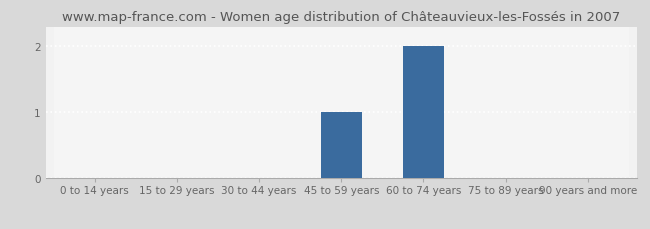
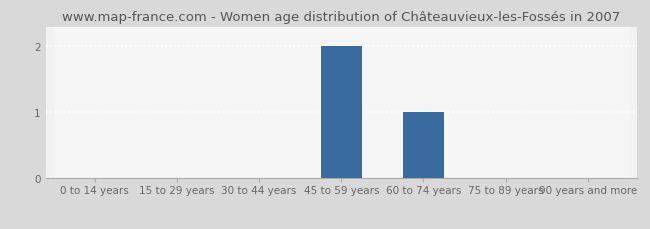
45 to 59 years: 1 -> 2
60 to 74 years: 2 -> 1
